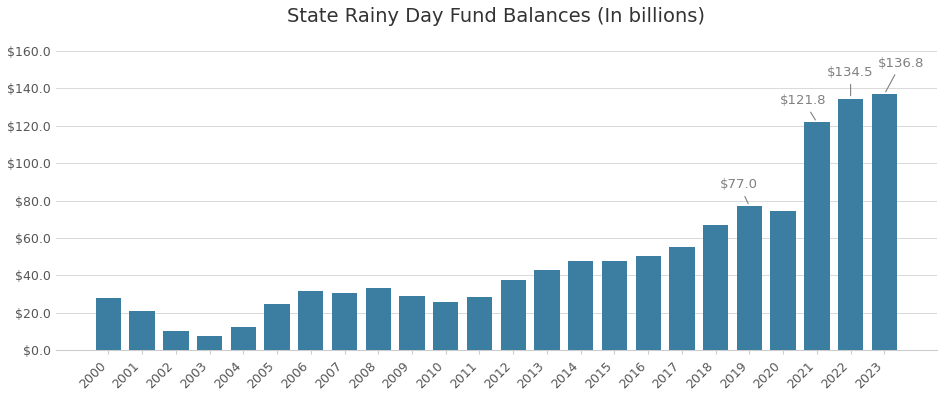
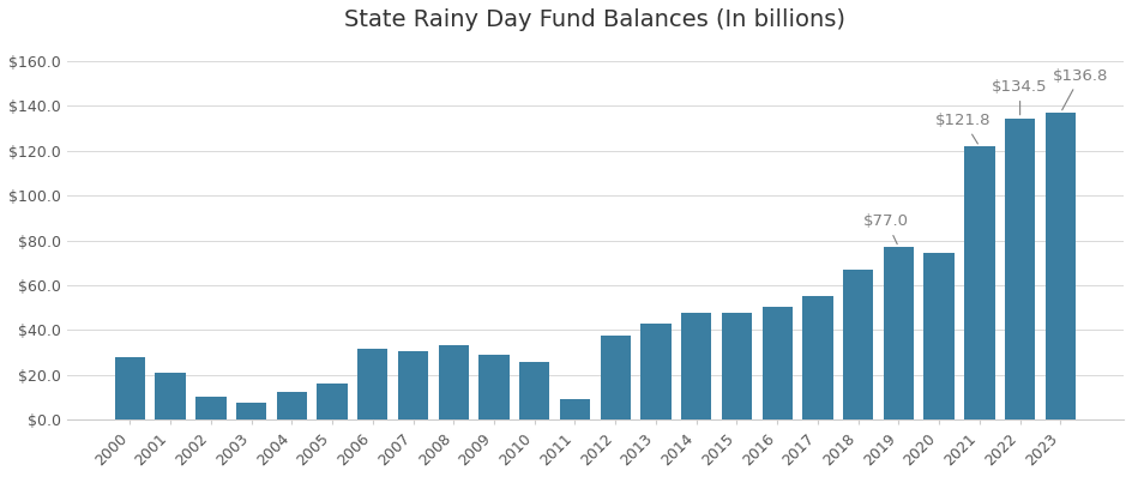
2005: $25 -> $16
2011: $28 -> $9
